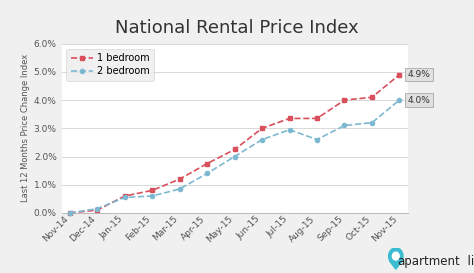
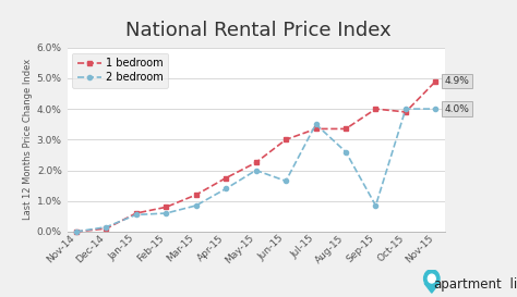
2 bedroom/Jun-15: 2.60% -> 1.65%
2 bedroom/Jul-15: 2.95% -> 3.50%
2 bedroom/Sep-15: 3.10% -> 0.85%
1 bedroom/Oct-15: 4.10% -> 3.90%
2 bedroom/Oct-15: 3.20% -> 4.00%
